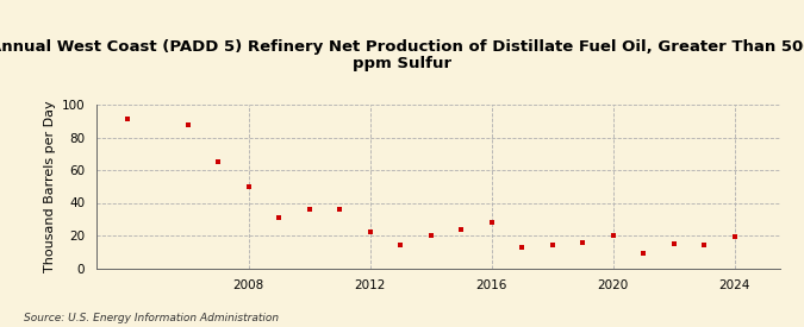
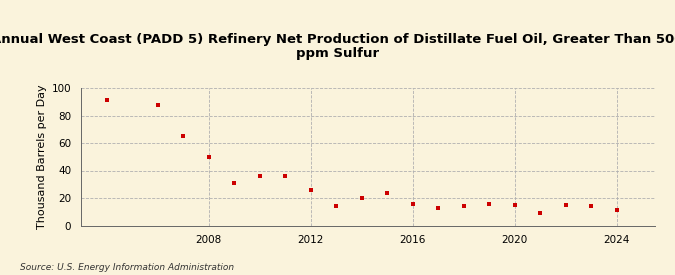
2012: 22 -> 26
2016: 28 -> 16
2020: 20 -> 15
2024: 19 -> 11
